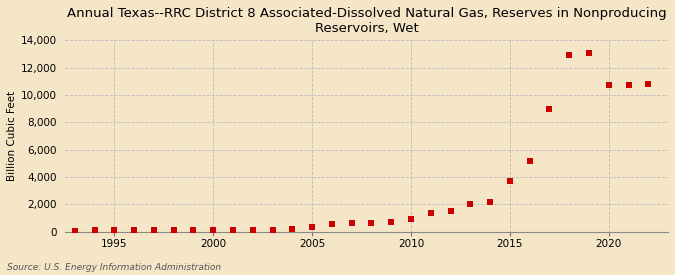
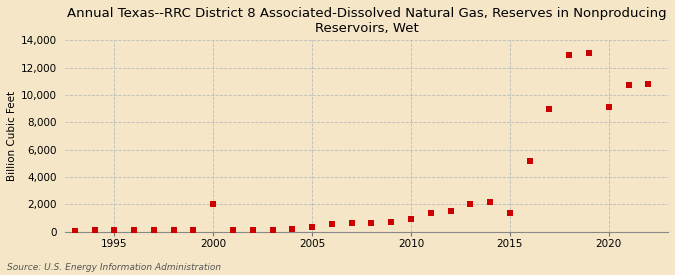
2000: 200 -> 2,000
2015: 3,700 -> 1,400
2020: 10,700 -> 9,100
